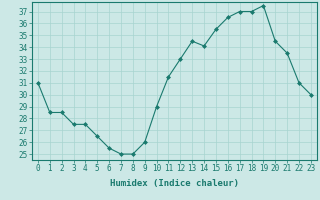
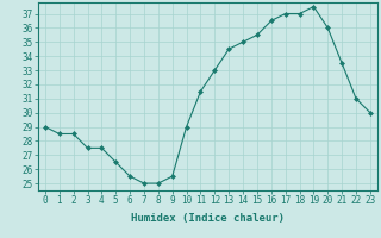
0: 31.0 -> 29.0
9: 26.0 -> 25.5
14: 34.1 -> 35.0
20: 34.5 -> 36.0
